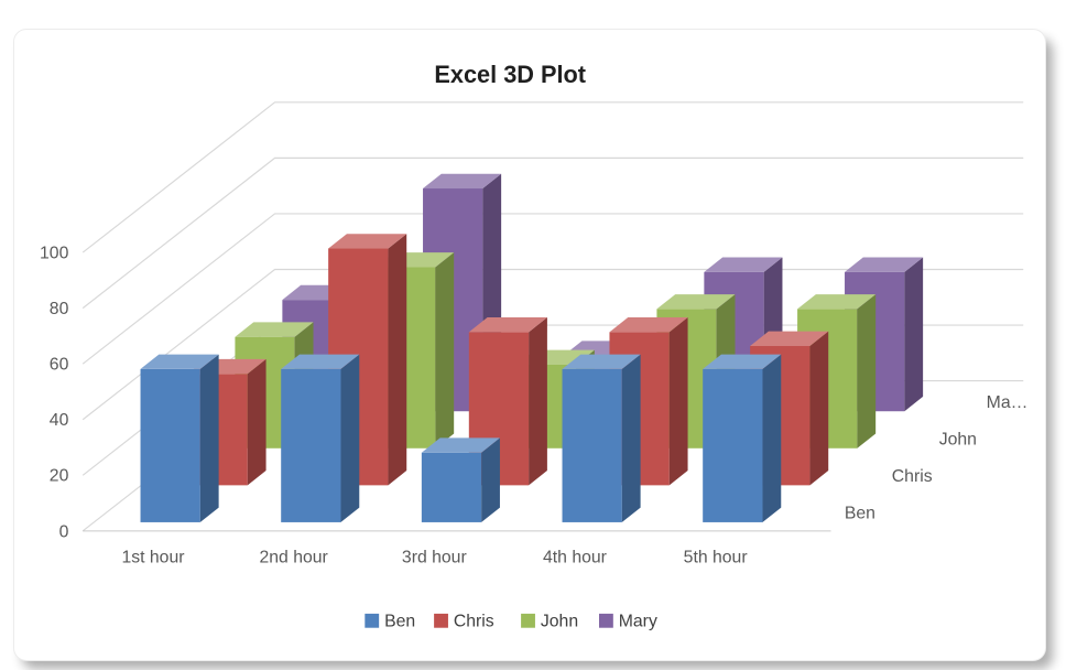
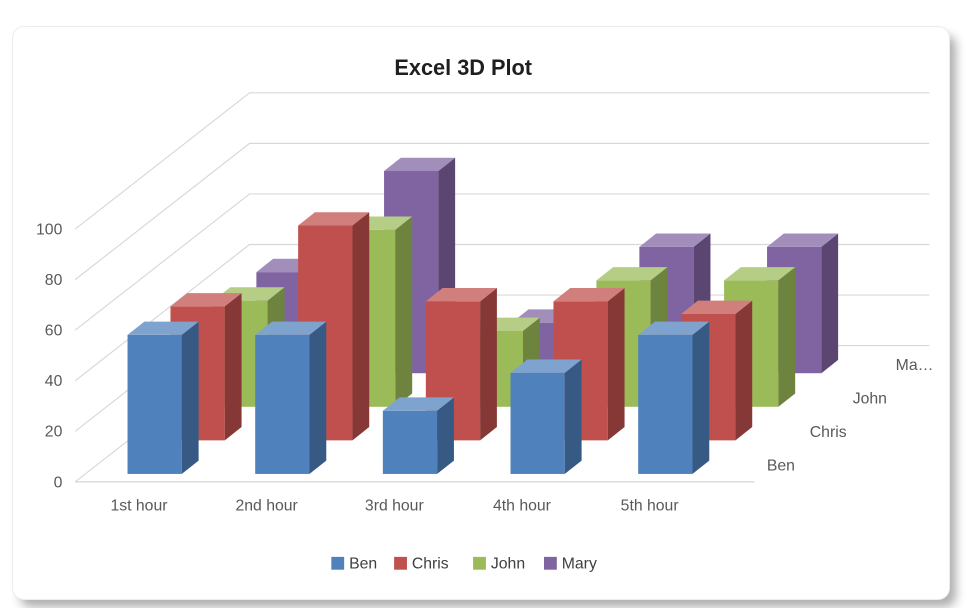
Chris/1st hour: 40 -> 53
John/1st hour: 40 -> 42
John/2nd hour: 65 -> 70
Ben/4th hour: 55 -> 40
